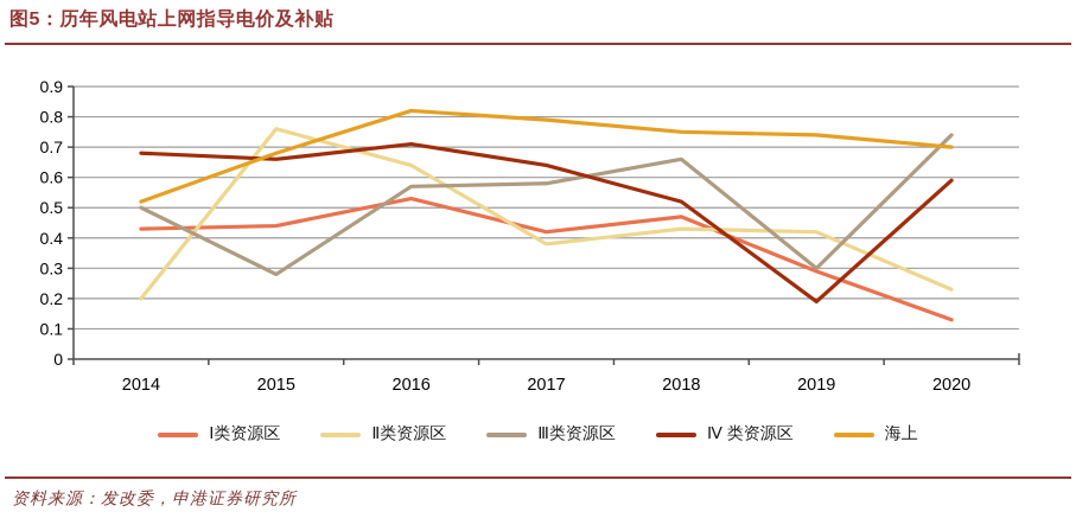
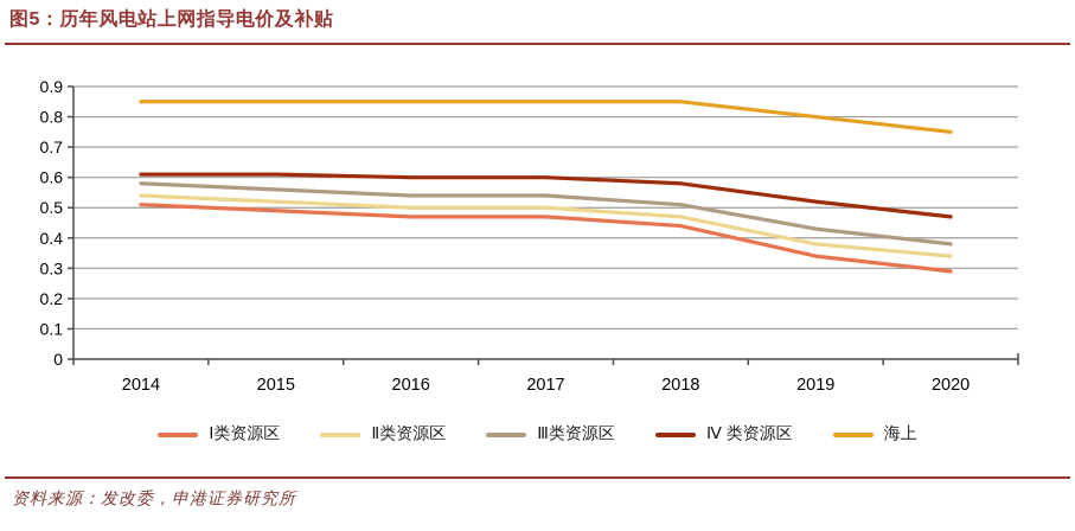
Ⅰ类资源区/2014: 0.43 -> 0.51
Ⅱ类资源区/2014: 0.20 -> 0.54
Ⅲ类资源区/2014: 0.50 -> 0.58
Ⅳ 类资源区/2014: 0.68 -> 0.61
海上/2014: 0.52 -> 0.85
Ⅰ类资源区/2015: 0.44 -> 0.49
Ⅱ类资源区/2015: 0.76 -> 0.52
Ⅲ类资源区/2015: 0.28 -> 0.56
Ⅳ 类资源区/2015: 0.66 -> 0.61
海上/2015: 0.68 -> 0.85
Ⅰ类资源区/2016: 0.53 -> 0.47
Ⅱ类资源区/2016: 0.64 -> 0.50
Ⅲ类资源区/2016: 0.57 -> 0.54
Ⅳ 类资源区/2016: 0.71 -> 0.60
海上/2016: 0.82 -> 0.85
Ⅰ类资源区/2017: 0.42 -> 0.47
Ⅱ类资源区/2017: 0.38 -> 0.50
Ⅲ类资源区/2017: 0.58 -> 0.54
Ⅳ 类资源区/2017: 0.64 -> 0.60
海上/2017: 0.79 -> 0.85
Ⅰ类资源区/2018: 0.47 -> 0.44
Ⅱ类资源区/2018: 0.43 -> 0.47
Ⅲ类资源区/2018: 0.66 -> 0.51
Ⅳ 类资源区/2018: 0.52 -> 0.58
海上/2018: 0.75 -> 0.85
Ⅰ类资源区/2019: 0.29 -> 0.34
Ⅱ类资源区/2019: 0.42 -> 0.38
Ⅲ类资源区/2019: 0.30 -> 0.43
Ⅳ 类资源区/2019: 0.19 -> 0.52
海上/2019: 0.74 -> 0.80
Ⅰ类资源区/2020: 0.13 -> 0.29
Ⅱ类资源区/2020: 0.23 -> 0.34
Ⅲ类资源区/2020: 0.74 -> 0.38
Ⅳ 类资源区/2020: 0.59 -> 0.47
海上/2020: 0.70 -> 0.75
